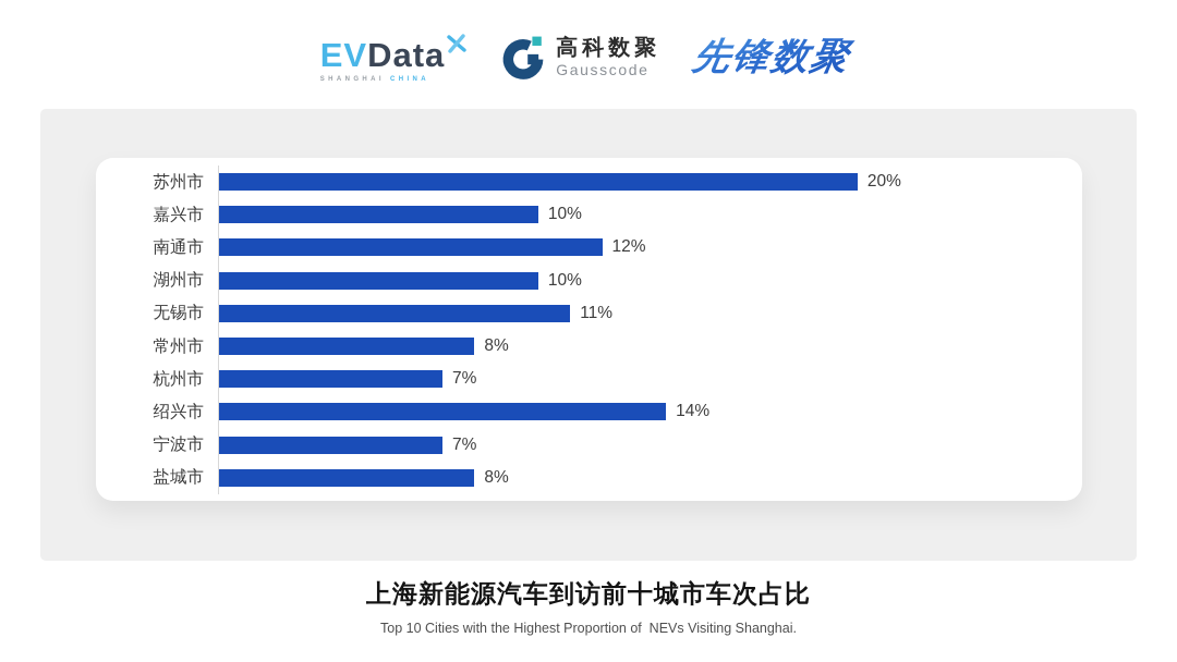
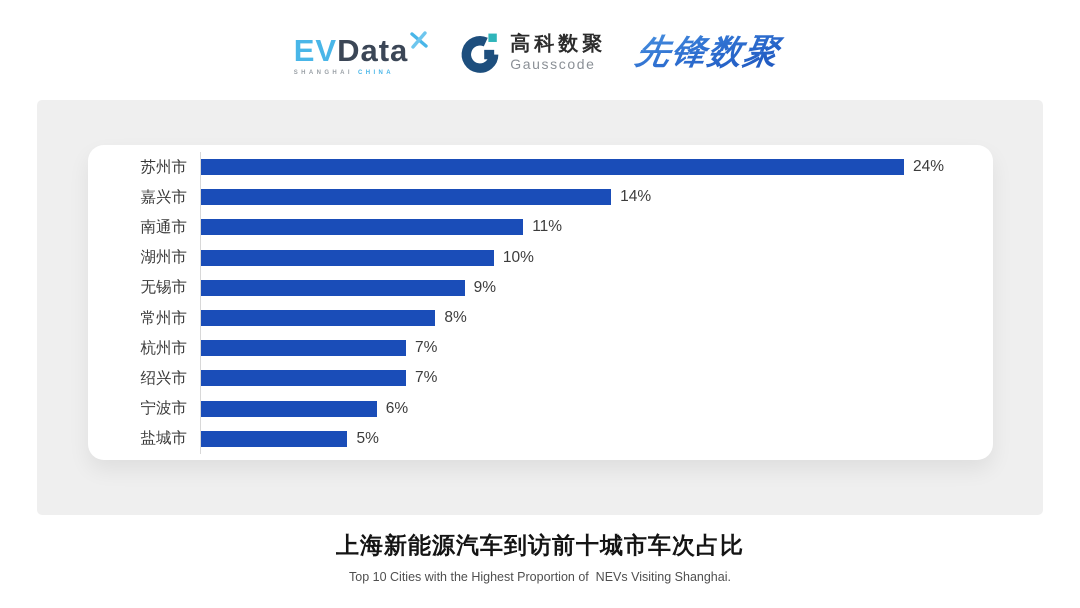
苏州市: 20% -> 24%
嘉兴市: 10% -> 14%
南通市: 12% -> 11%
无锡市: 11% -> 9%
绍兴市: 14% -> 7%
宁波市: 7% -> 6%
盐城市: 8% -> 5%
